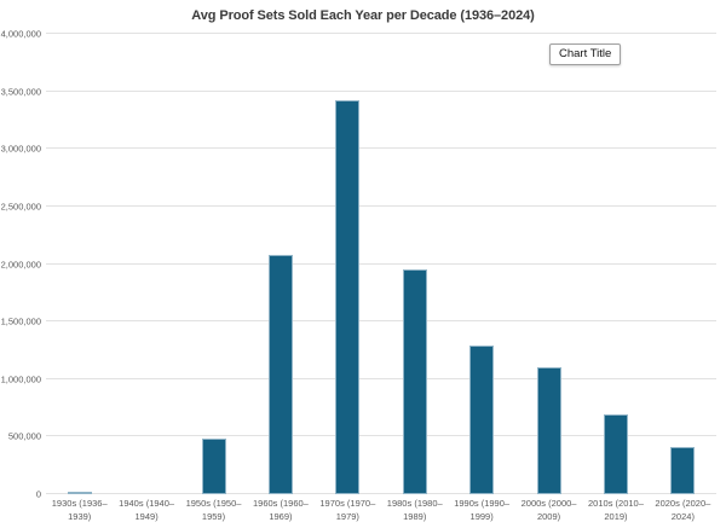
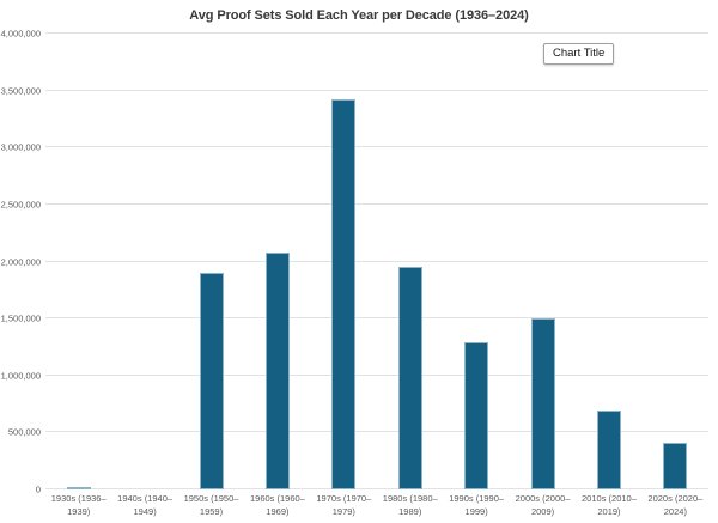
1950s (1950–1959): 500000 -> 1900000
2000s (2000–2009): 1100000 -> 1500000
